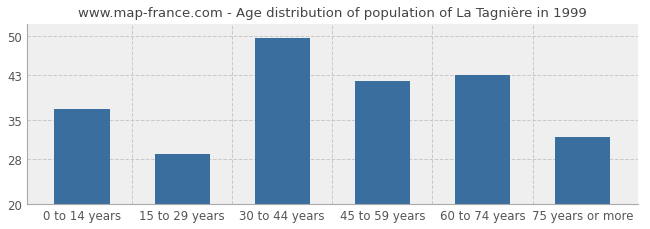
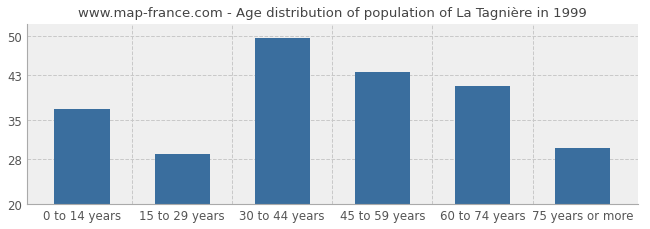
45 to 59 years: 42.0 -> 43.5
60 to 74 years: 43.0 -> 41.0
75 years or more: 32.0 -> 30.0
